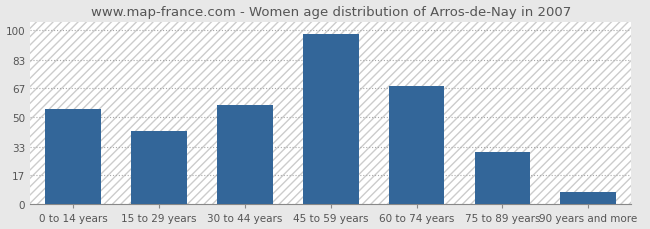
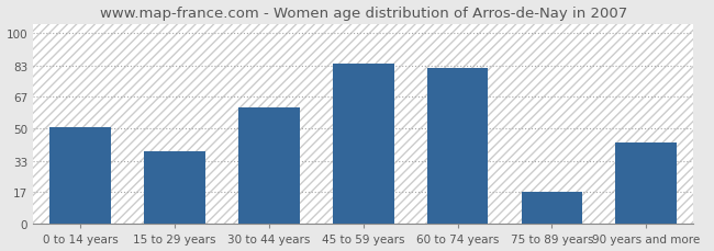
0 to 14 years: 55 -> 51
15 to 29 years: 42 -> 38
30 to 44 years: 57 -> 61
45 to 59 years: 98 -> 84
60 to 74 years: 68 -> 82
75 to 89 years: 30 -> 17
90 years and more: 7 -> 43
